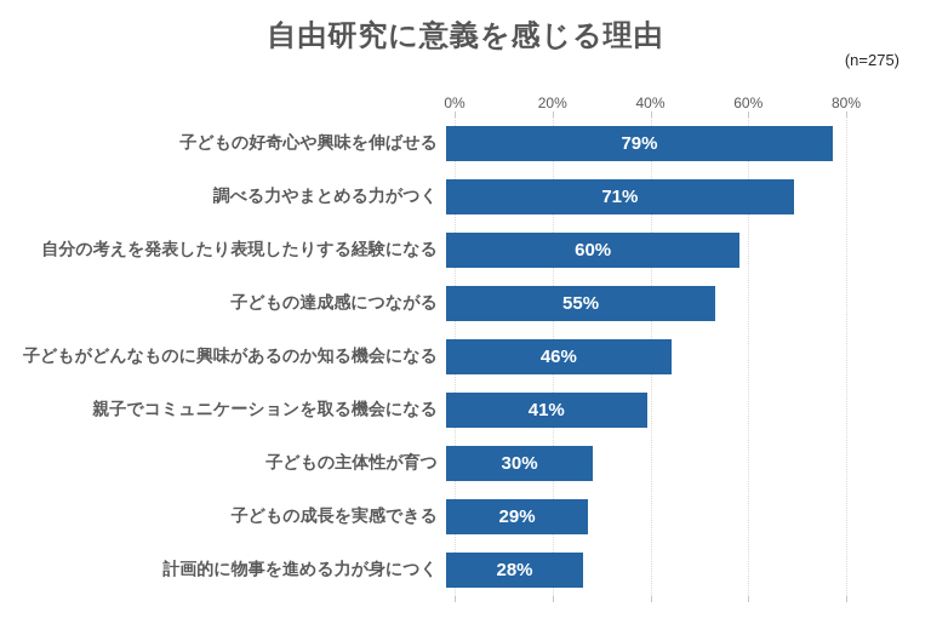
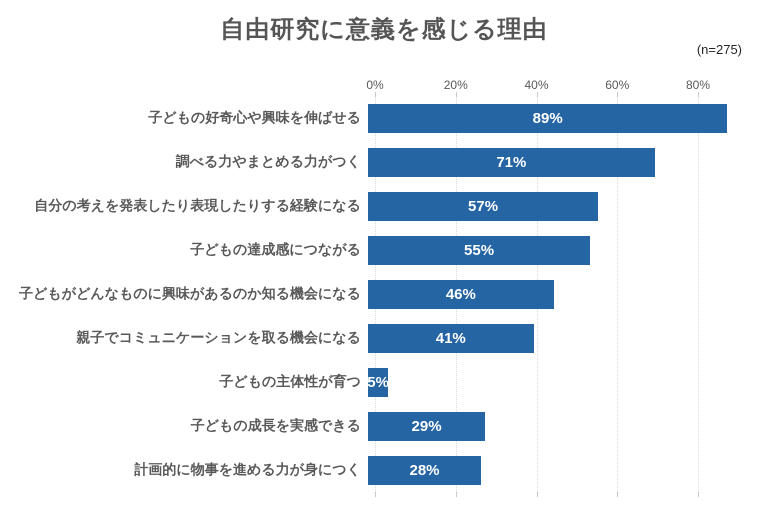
子どもの好奇心や興味を伸ばせる: 79% -> 89%
自分の考えを発表したり表現したりする経験になる: 60% -> 57%
子どもの主体性が育つ: 30% -> 5%
